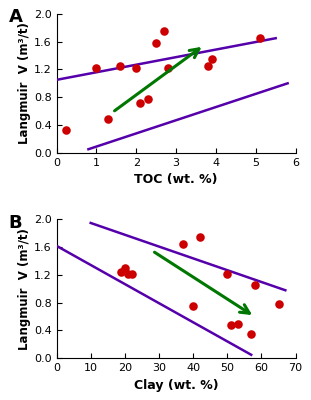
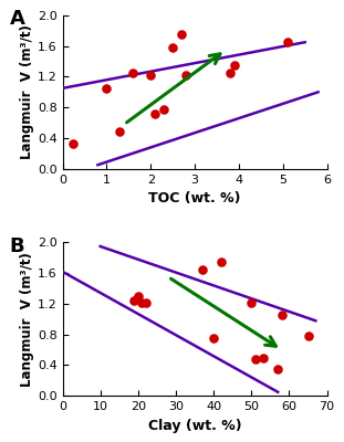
1: 1.22 -> 1.05
